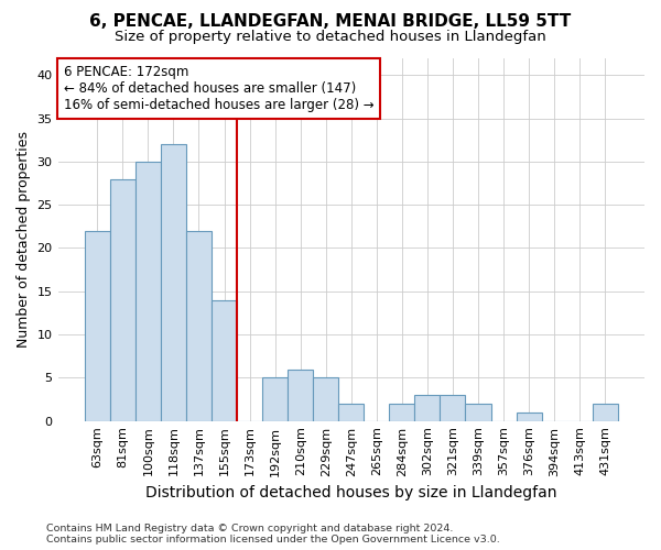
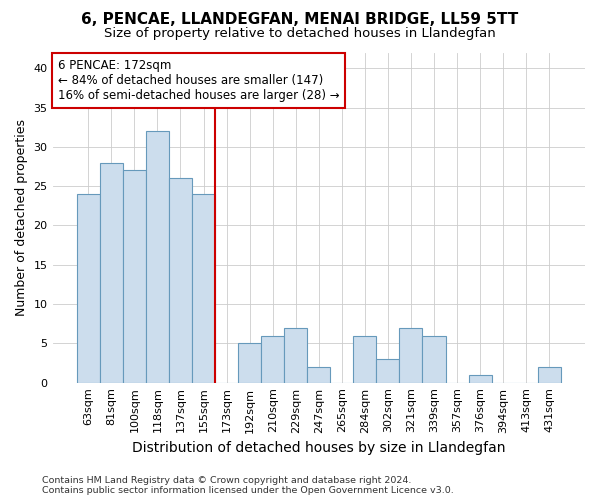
63sqm: 22 -> 24
100sqm: 30 -> 27
137sqm: 22 -> 26
155sqm: 14 -> 24
229sqm: 5 -> 7
284sqm: 2 -> 6
321sqm: 3 -> 7
339sqm: 2 -> 6
